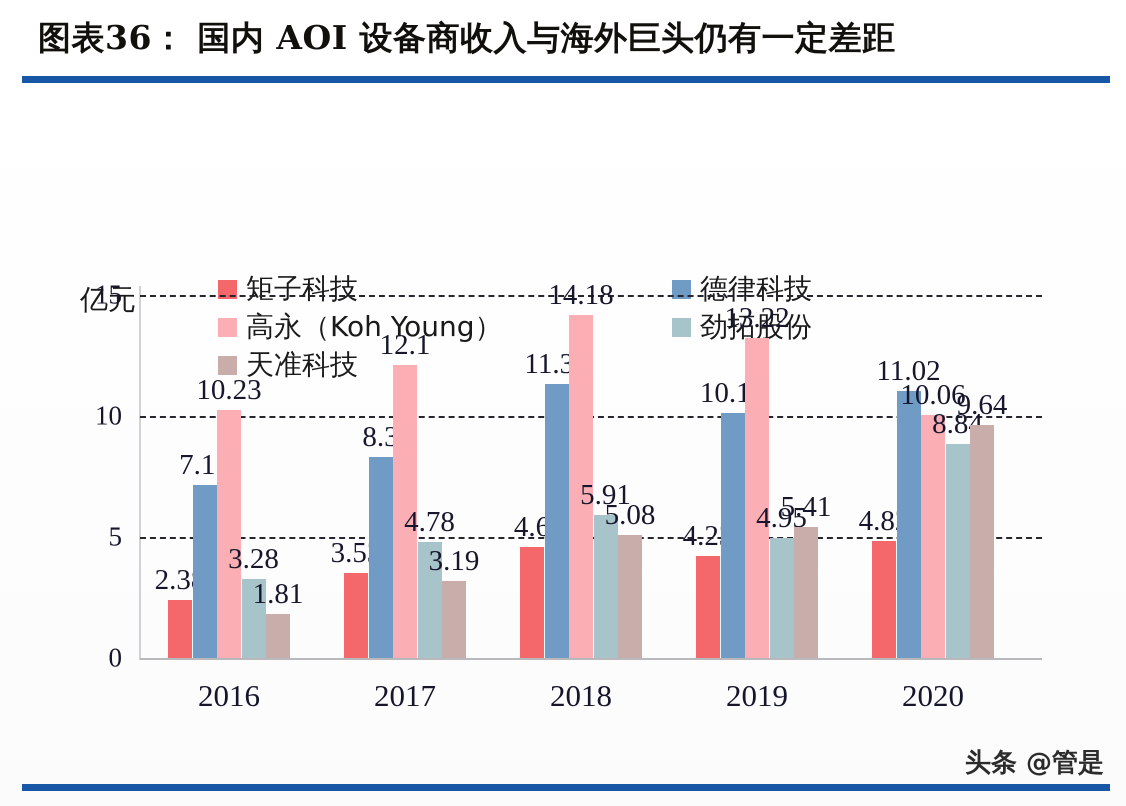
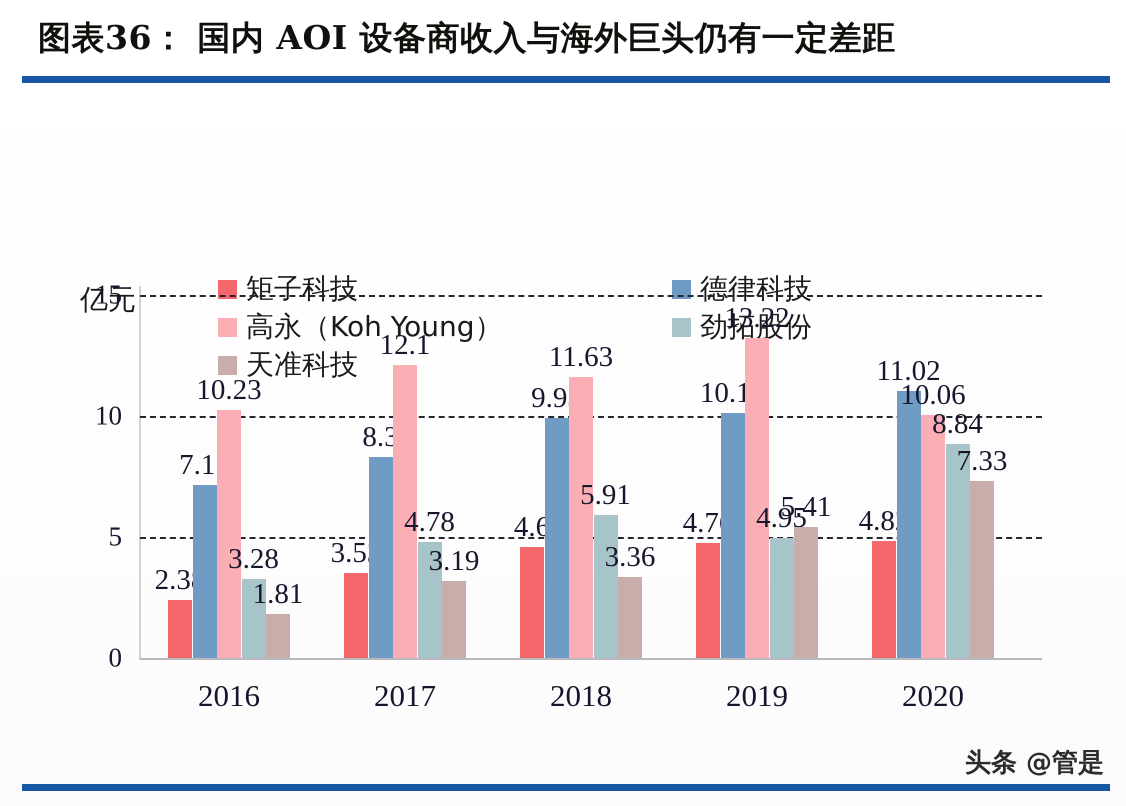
德律科技/2018: 11.34 -> 9.93
高永（Koh Young）/2018: 14.18 -> 11.63
天准科技/2018: 5.08 -> 3.36
矩子科技/2019: 4.23 -> 4.76
天准科技/2020: 9.64 -> 7.33
